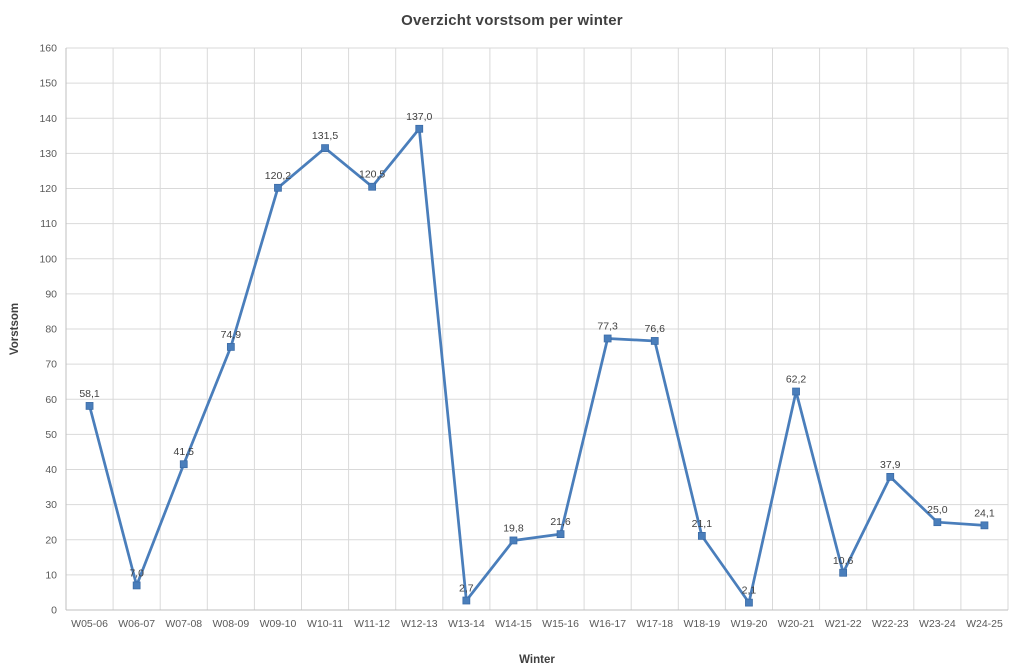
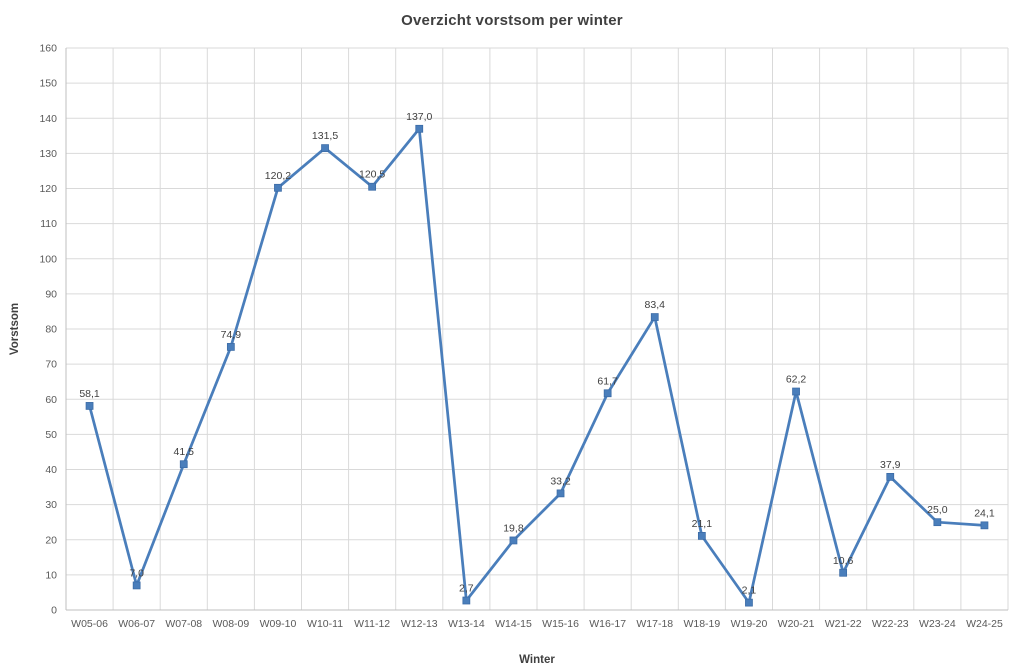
W15-16: 21,6 -> 33,2
W16-17: 77,3 -> 61,7
W17-18: 76,6 -> 83,4
